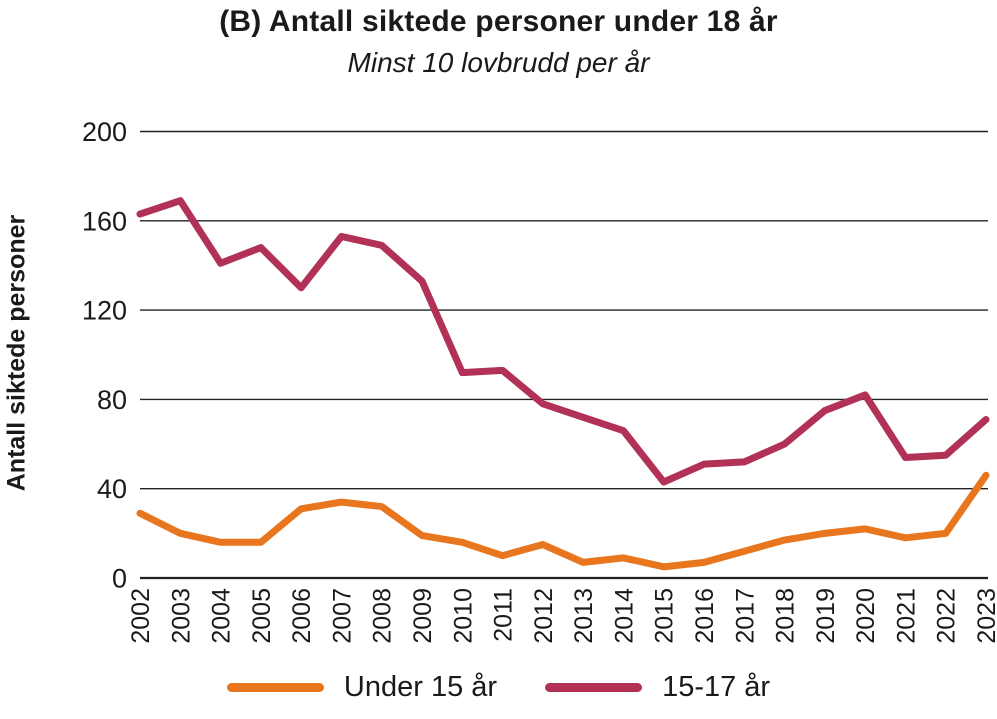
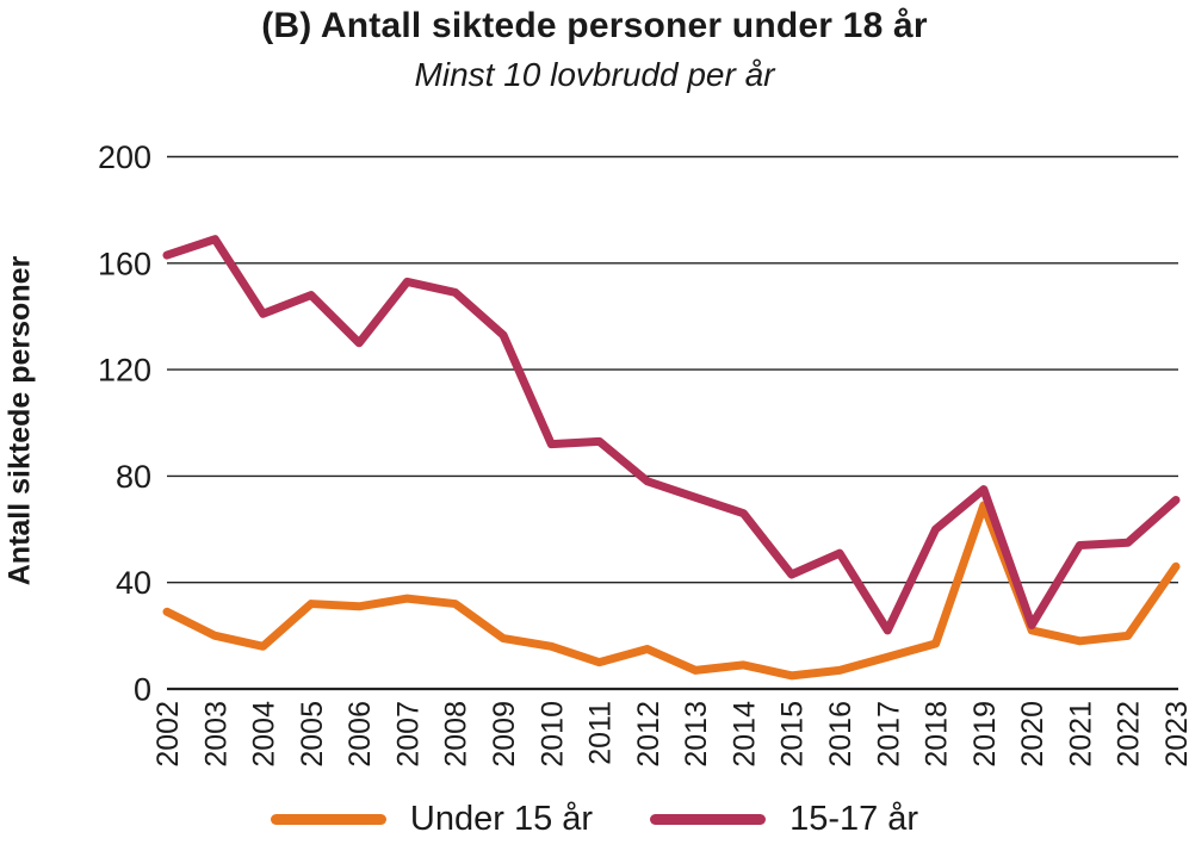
Under 15 år/2005: 16 -> 32
15-17 år/2017: 52 -> 22
Under 15 år/2019: 20 -> 69
15-17 år/2020: 82 -> 24
